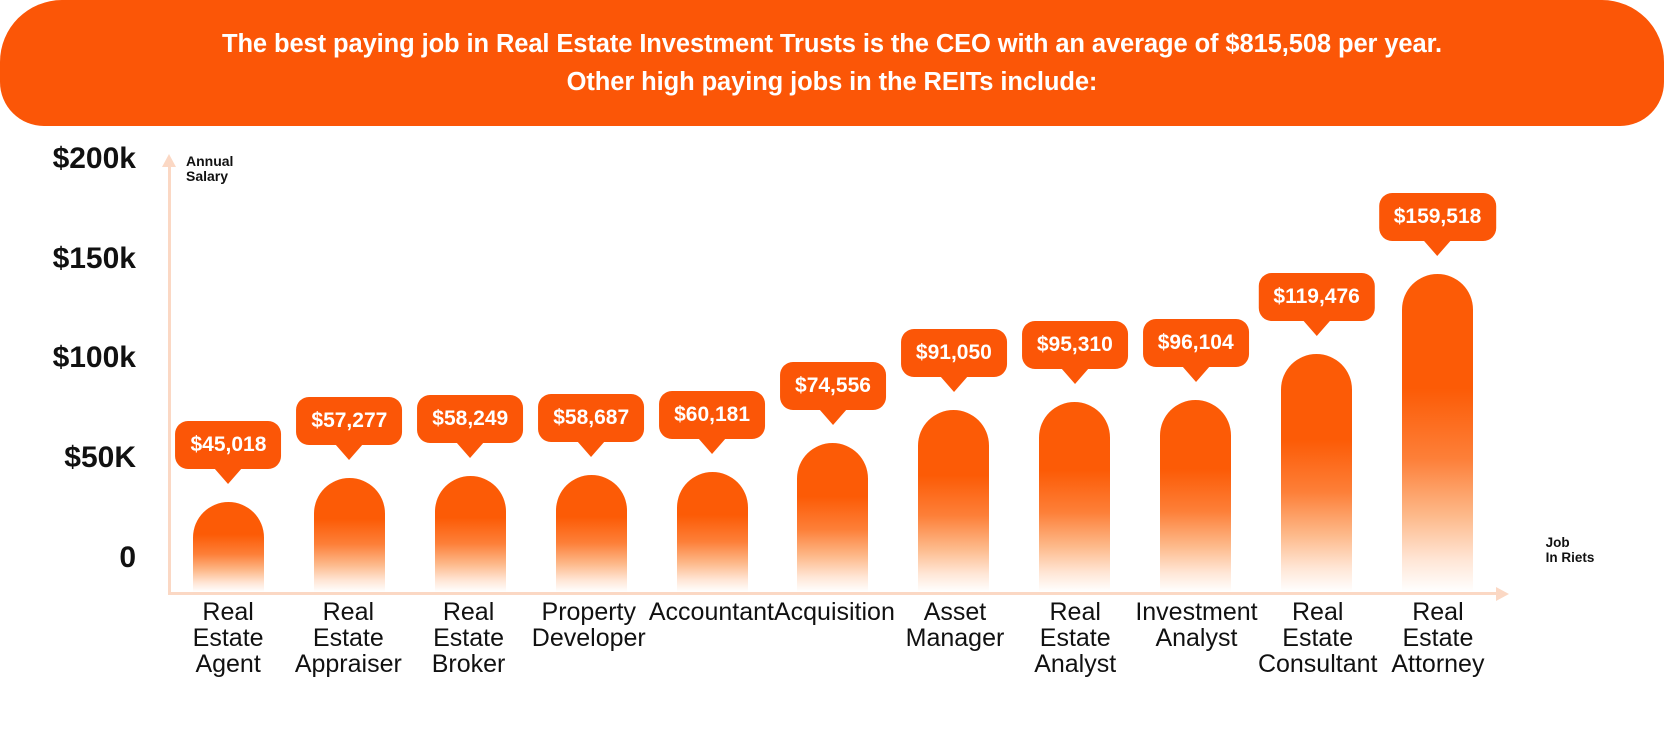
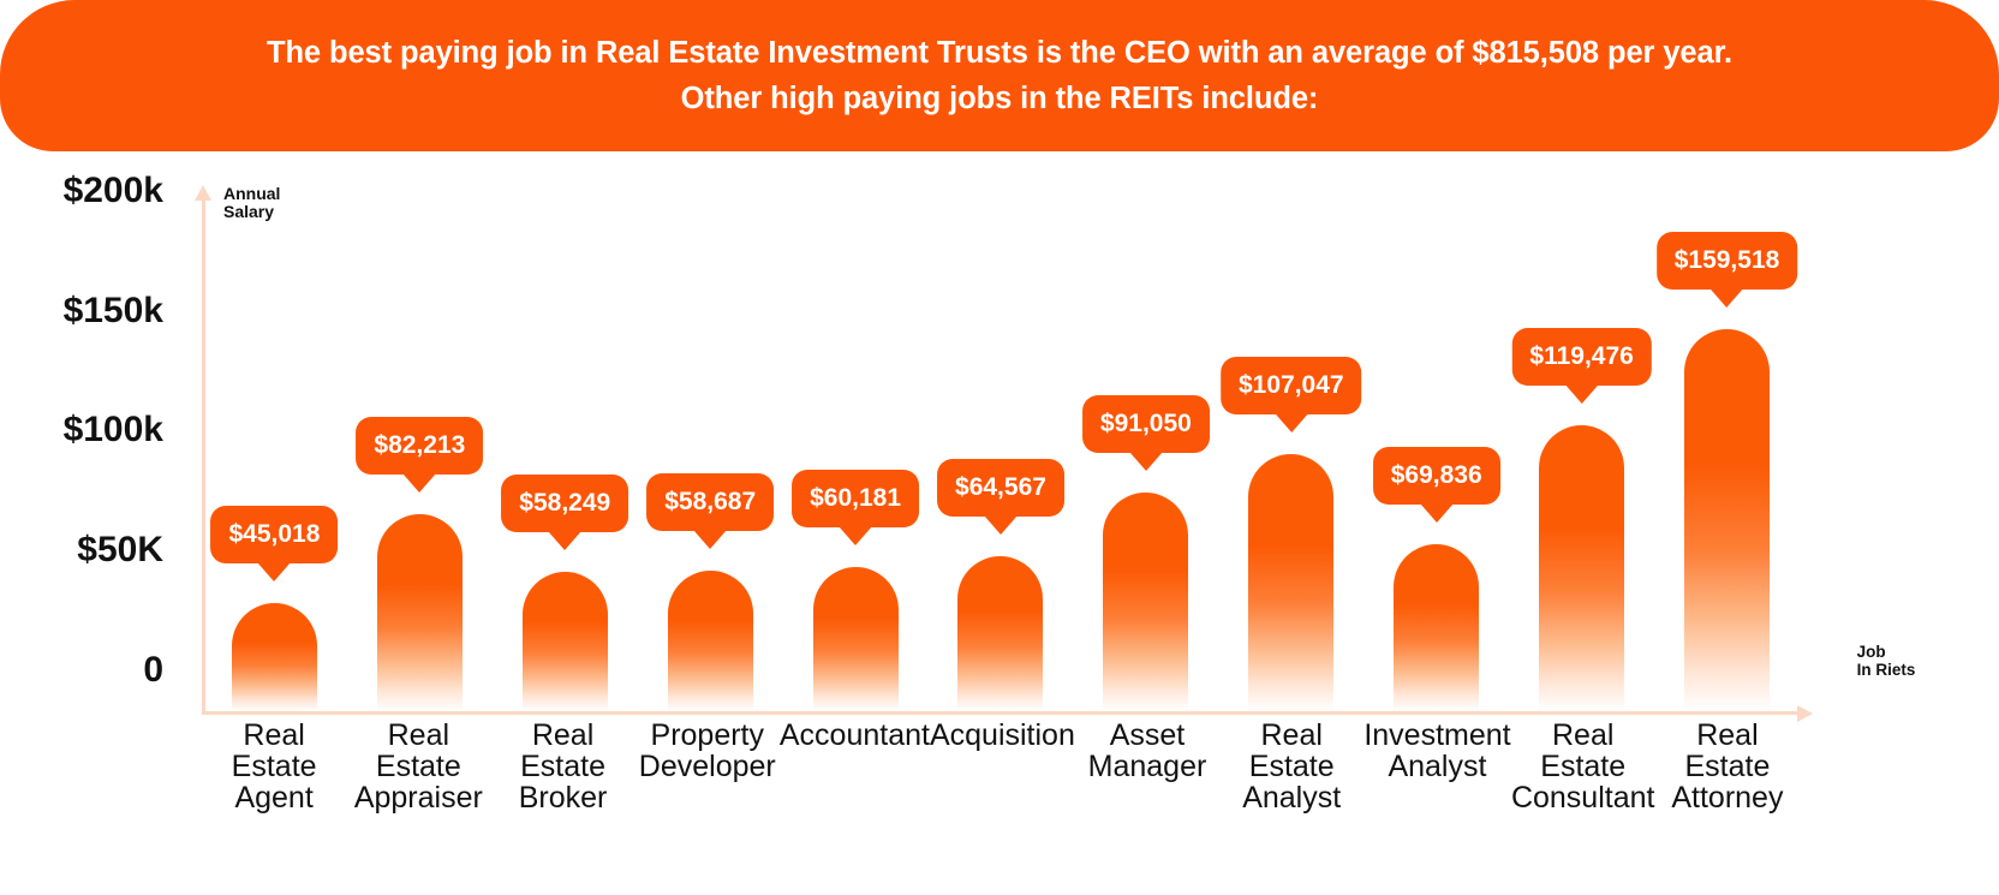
Real Estate Appraiser: $57,277 -> $82,213
Acquisition: $74,556 -> $64,567
Real Estate Analyst: $95,310 -> $107,047
Investment Analyst: $96,104 -> $69,836
